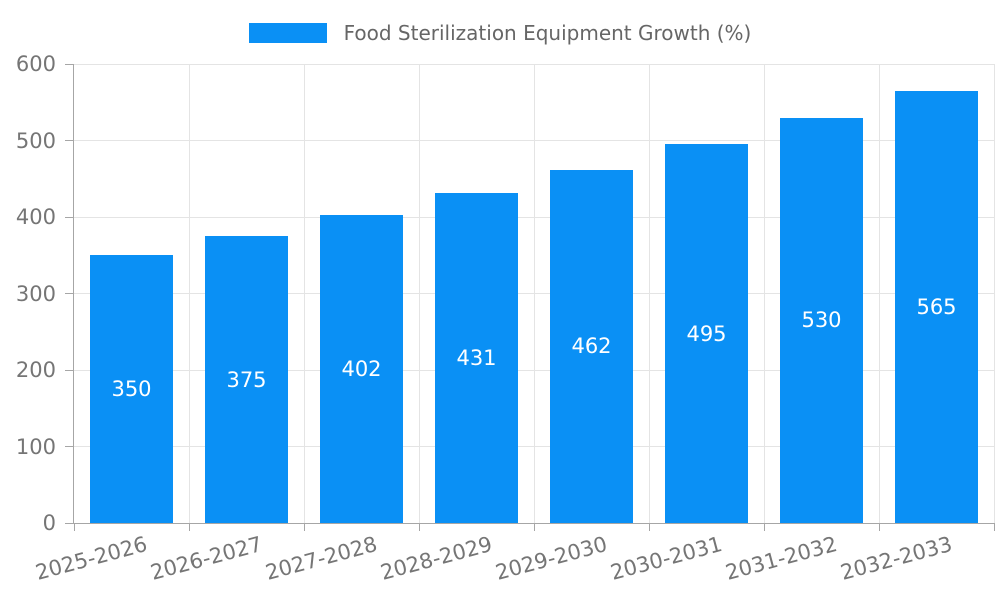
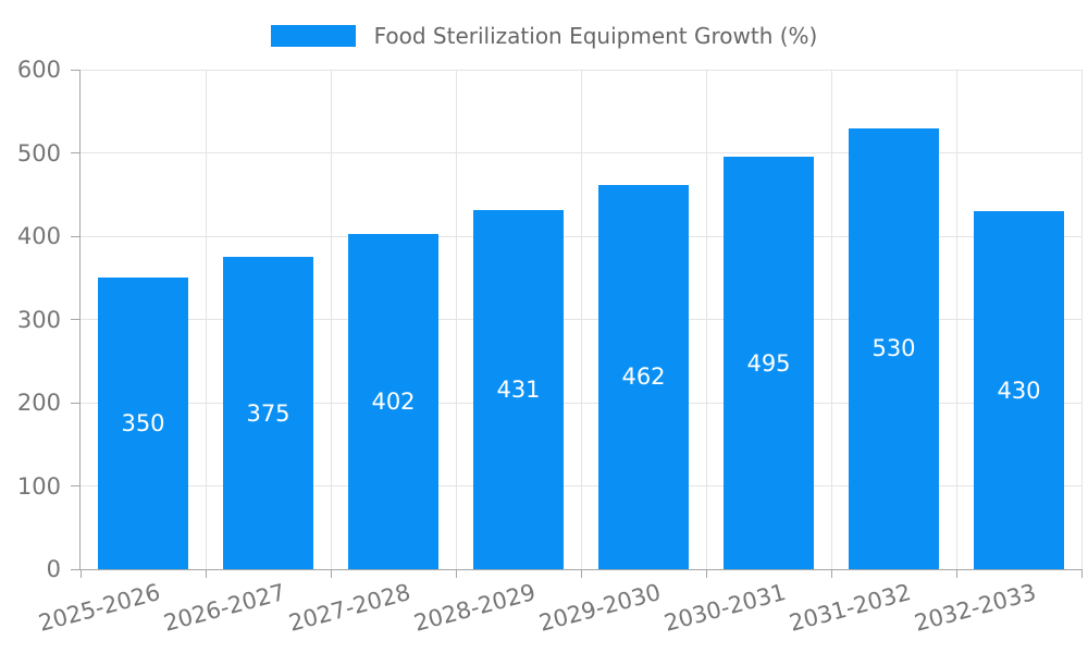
2032-2033: 565 -> 430
